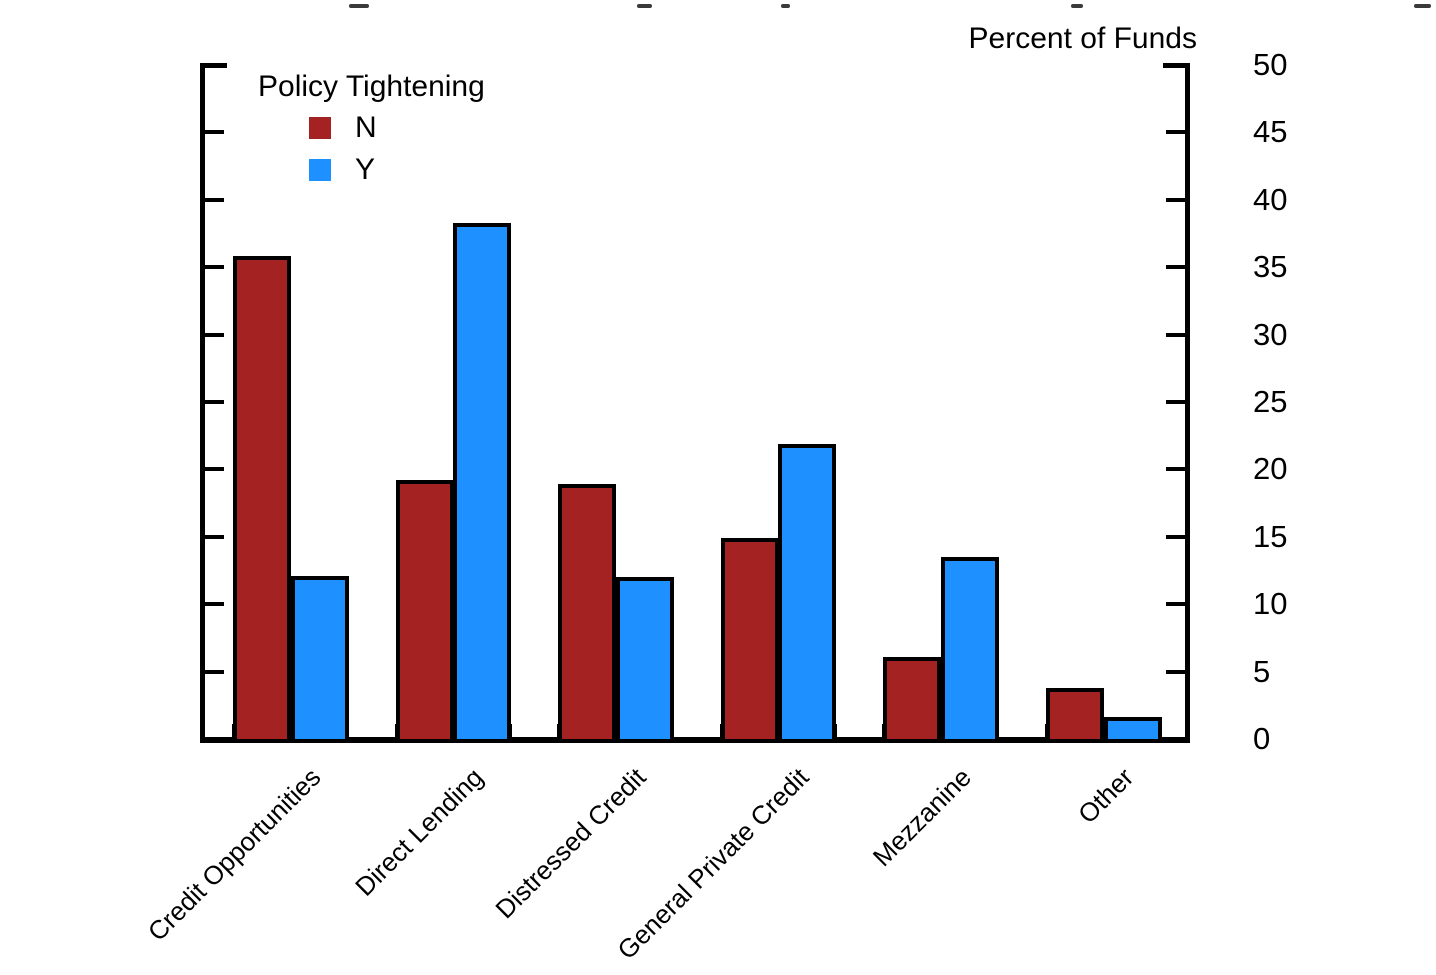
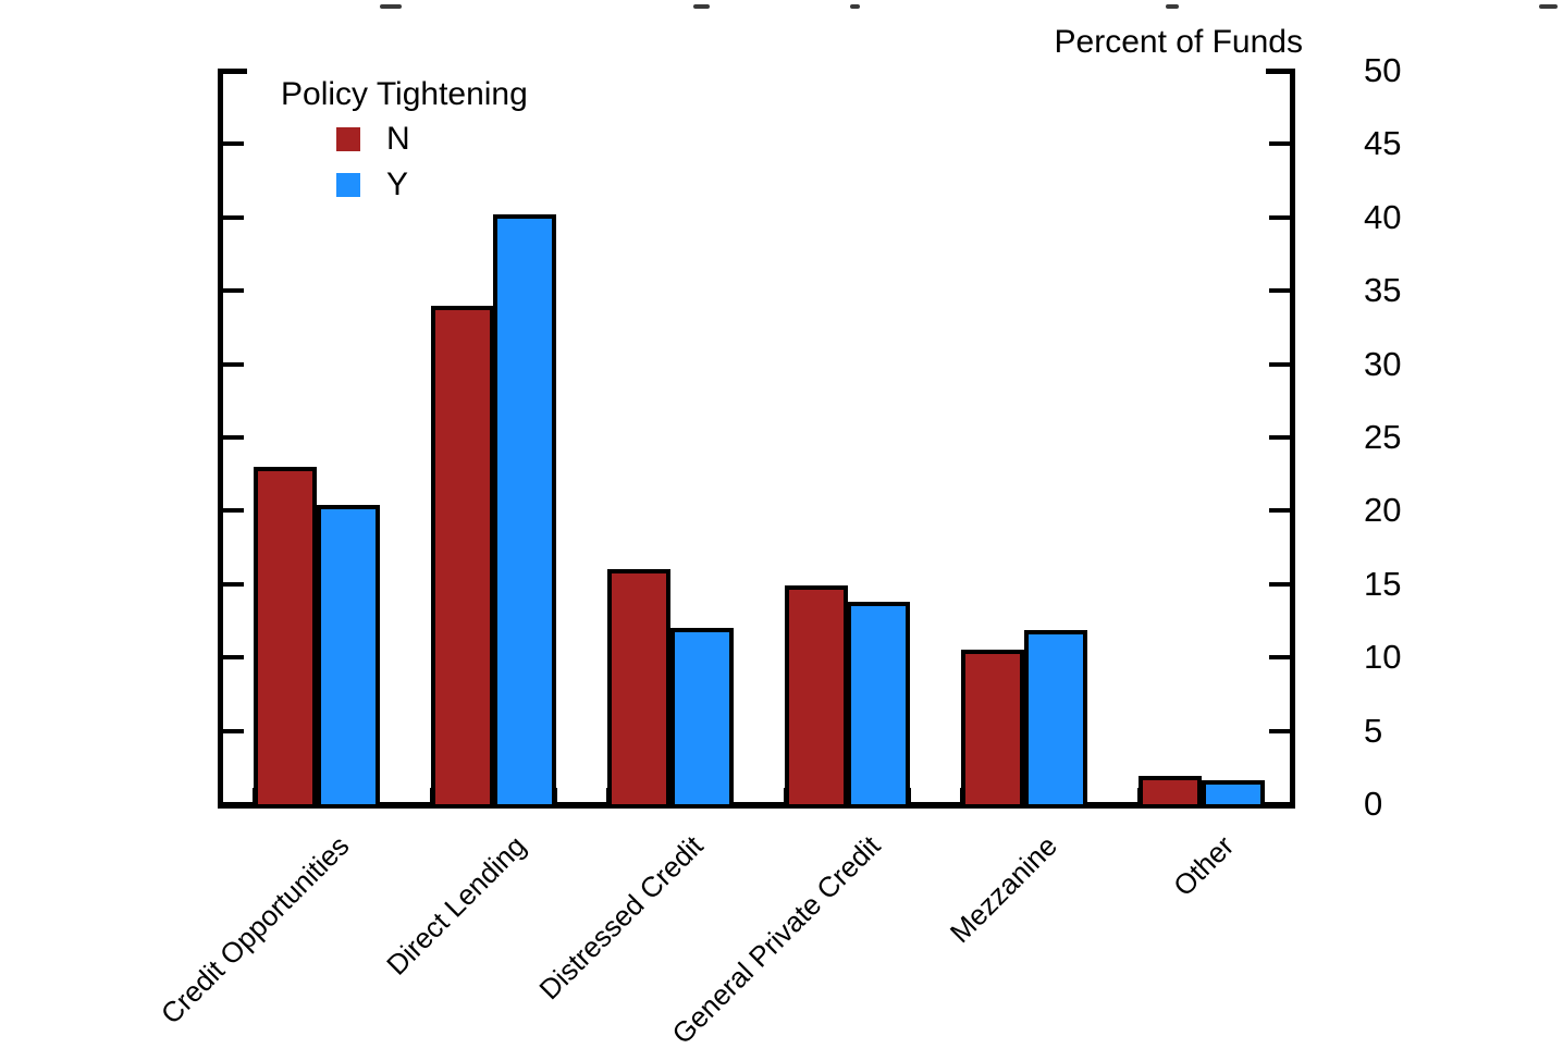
N/Credit Opportunities: 35.8 -> 23.0
Y/Credit Opportunities: 12.1 -> 20.4
N/Direct Lending: 19.2 -> 34.0
Y/Direct Lending: 38.3 -> 40.2
N/Distressed Credit: 18.9 -> 16.0
Y/General Private Credit: 21.9 -> 13.8
N/Mezzanine: 6.1 -> 10.5
Y/Mezzanine: 13.5 -> 11.9
N/Other: 3.8 -> 1.9
